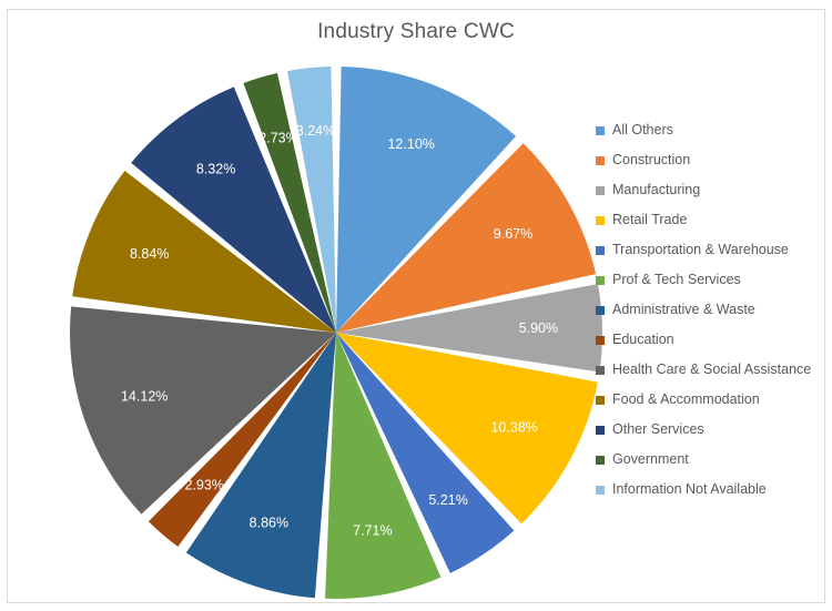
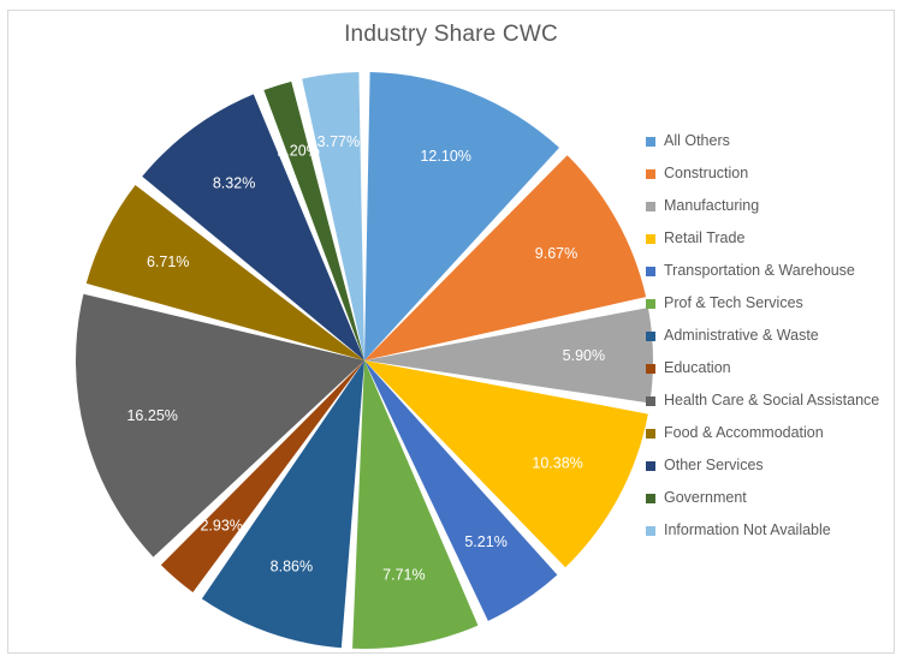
Health Care & Social Assistance: 14.12% -> 16.25%
Food & Accommodation: 8.84% -> 6.71%
Government: 2.73% -> 2.20%
Information Not Available: 3.24% -> 3.77%
